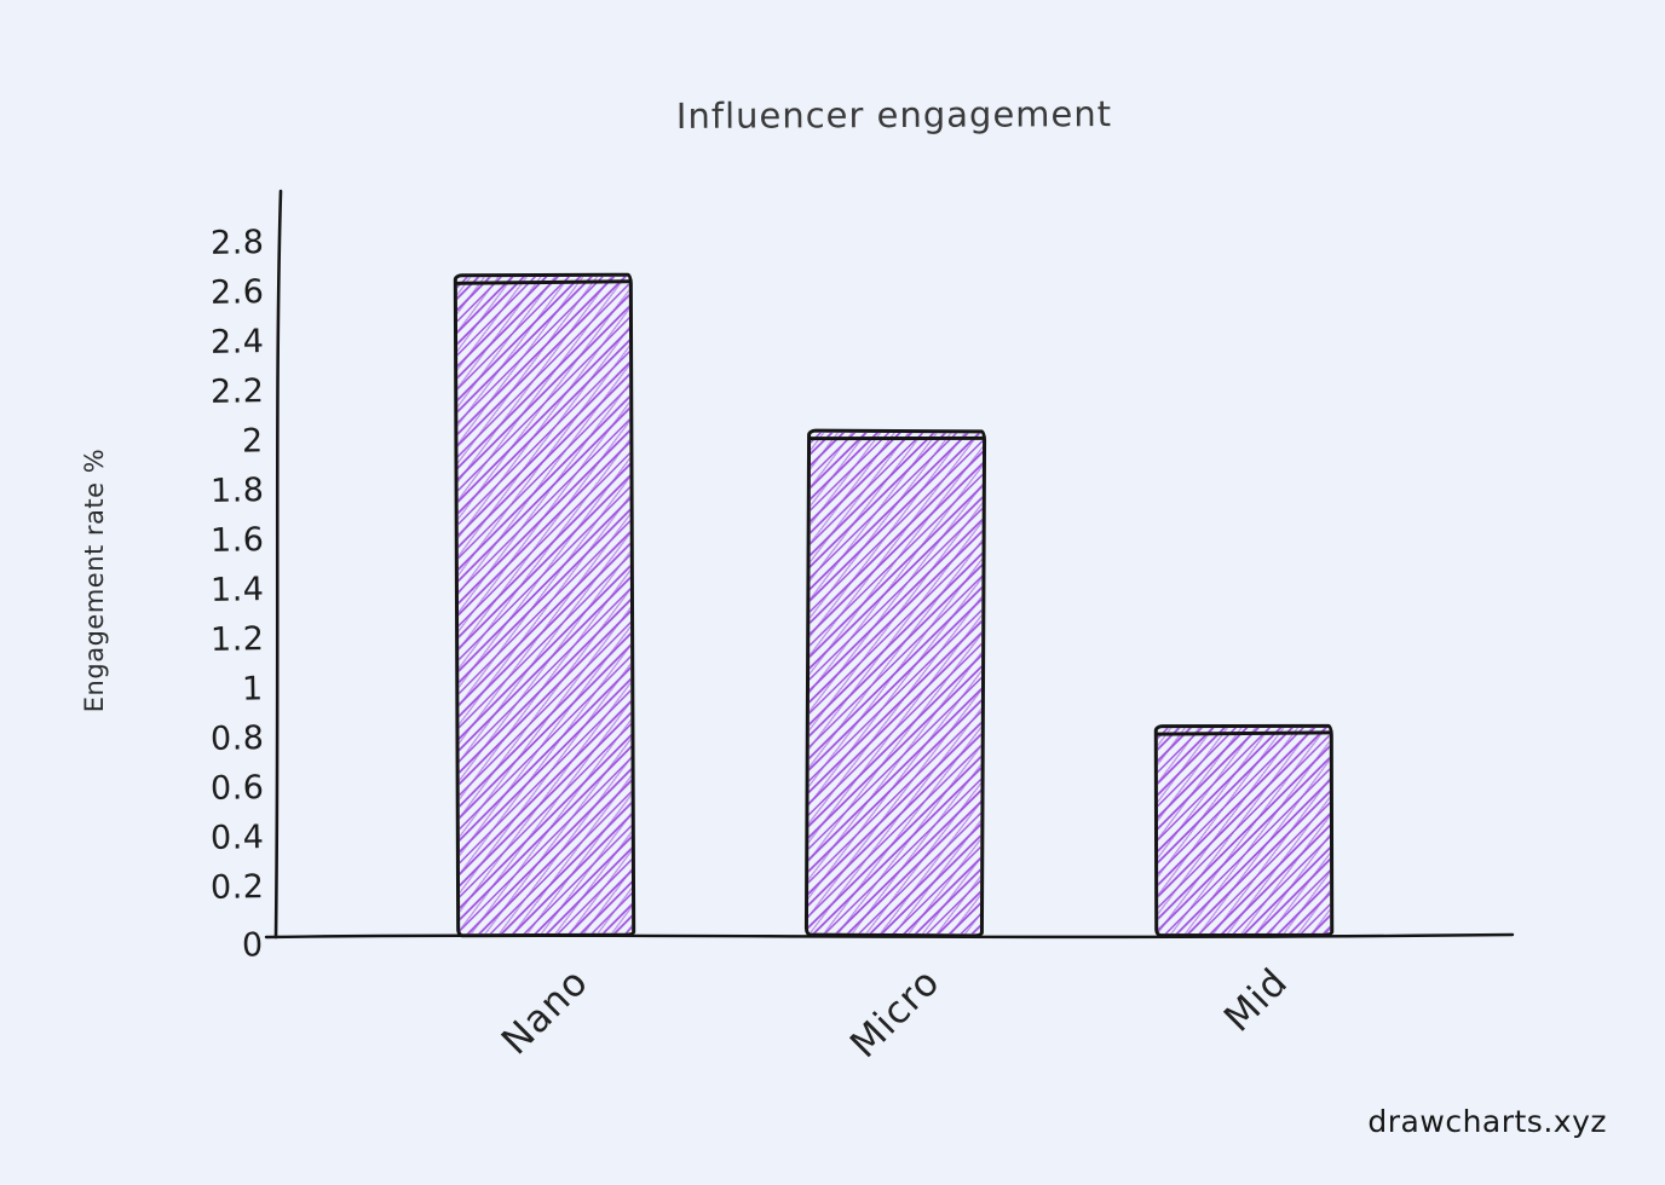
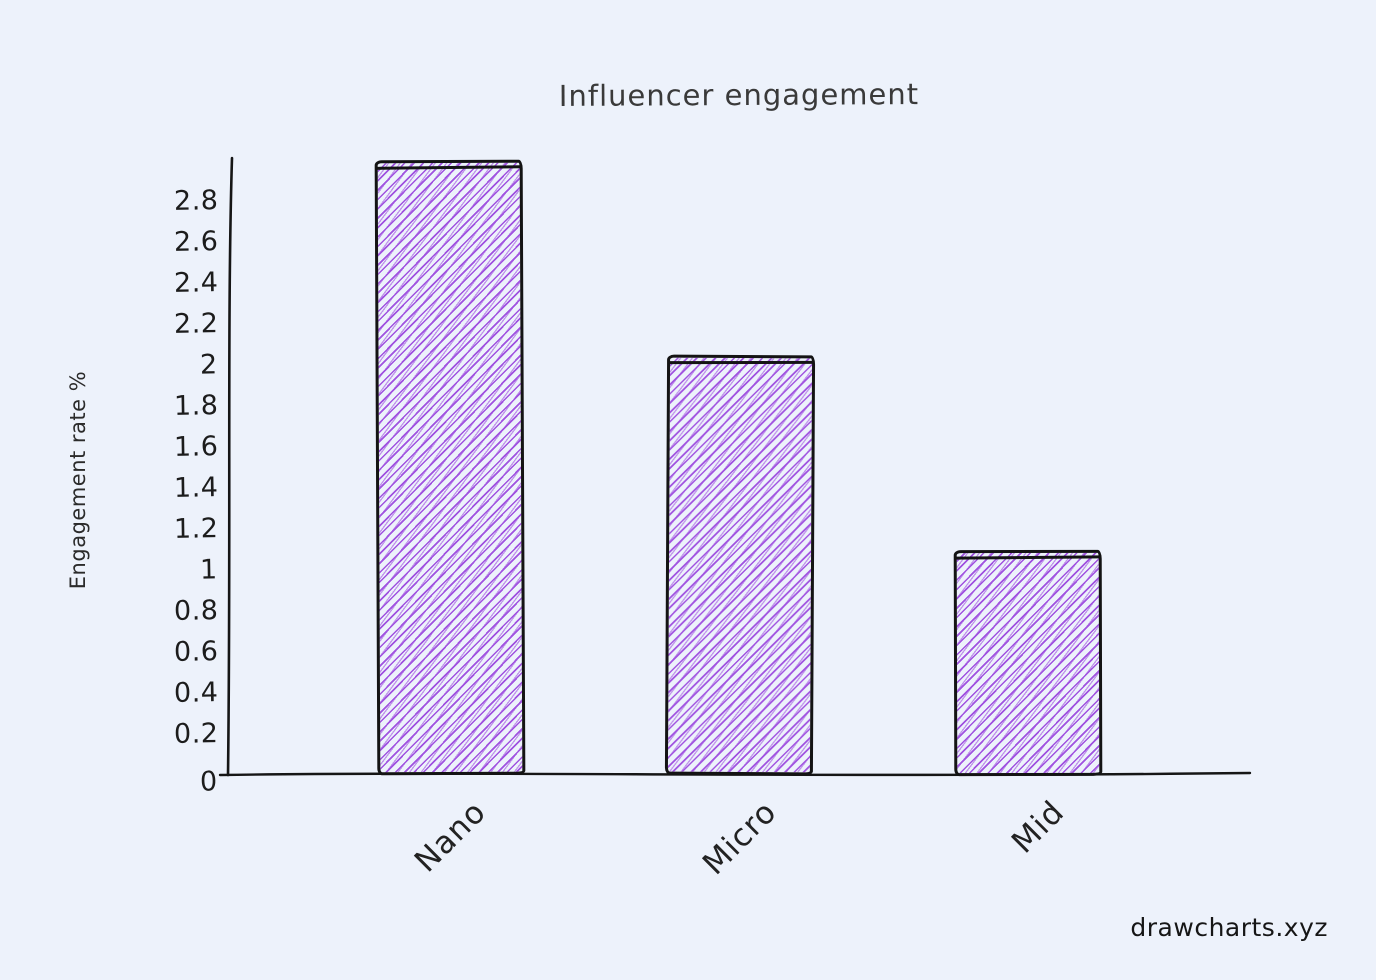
Nano: 2,68 -> 3,00
Mid: 0,86 -> 1,10
